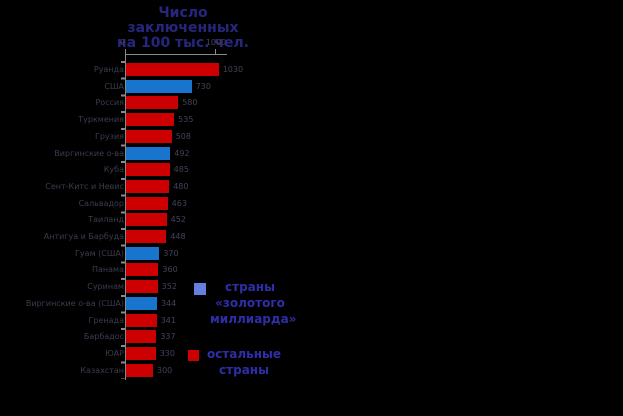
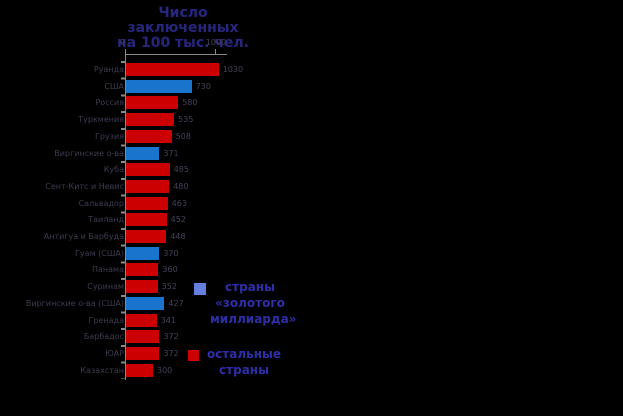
Виргинские о-ва: 492 -> 371
Виргинские о-ва (США): 344 -> 427
Барбадос: 337 -> 372
ЮАР: 330 -> 372
